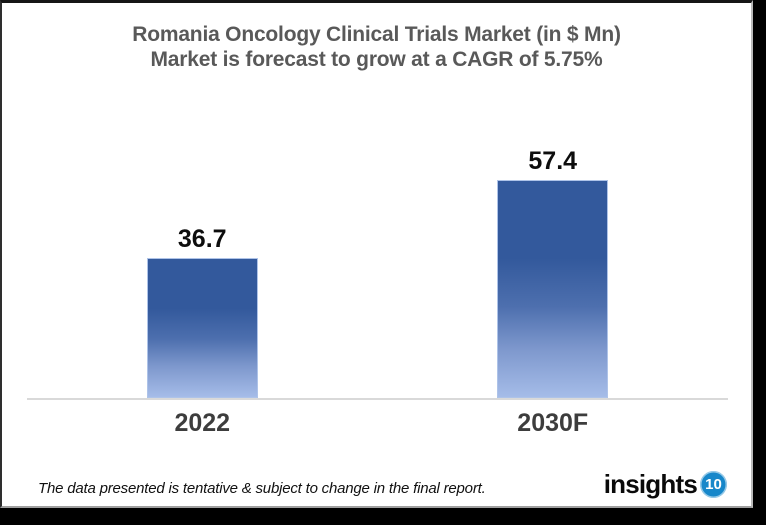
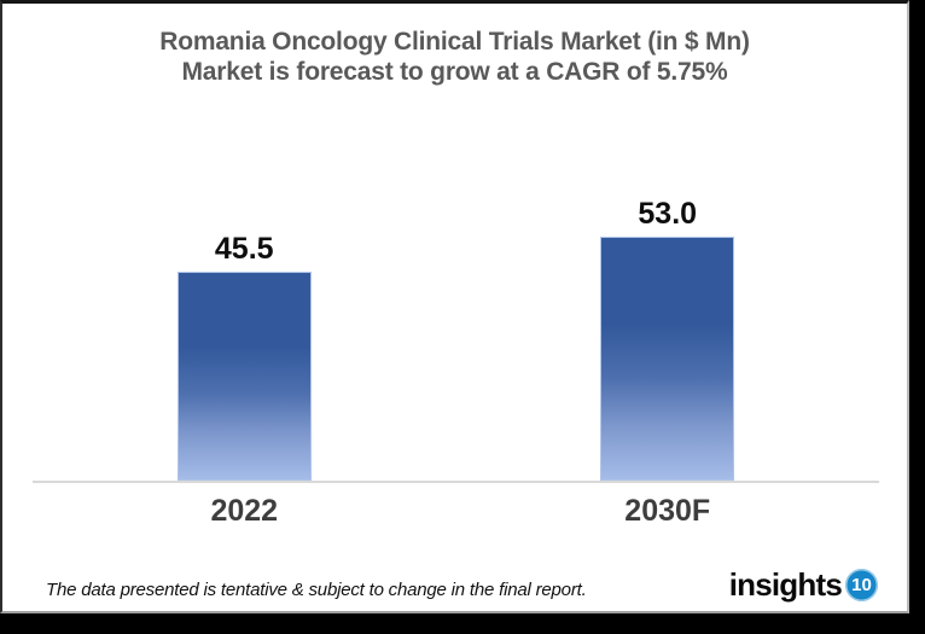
2022: 36.7 -> 45.5
2030F: 57.4 -> 53.0
